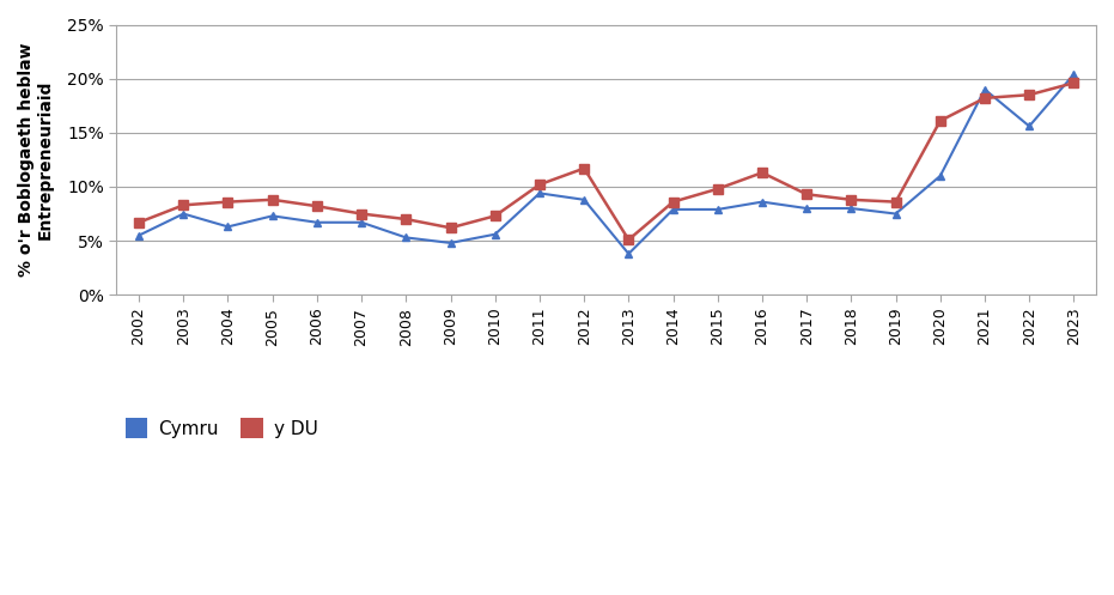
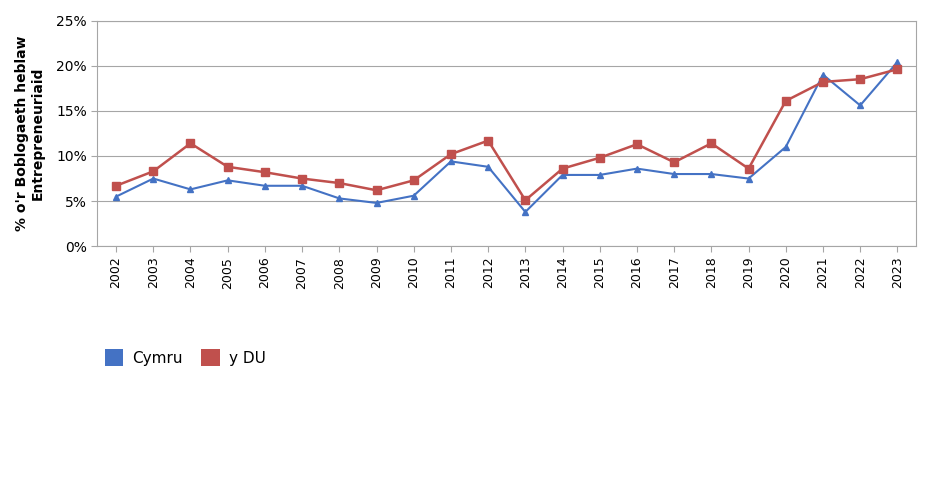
y DU/2004: 8.6% -> 11.4%
y DU/2018: 8.8% -> 11.4%
